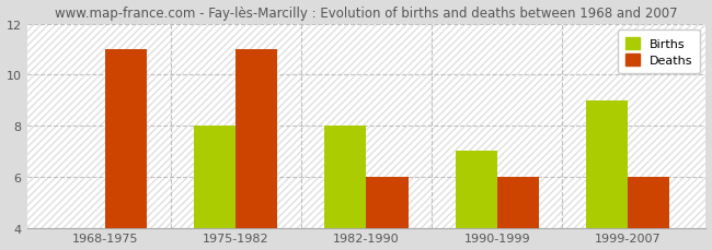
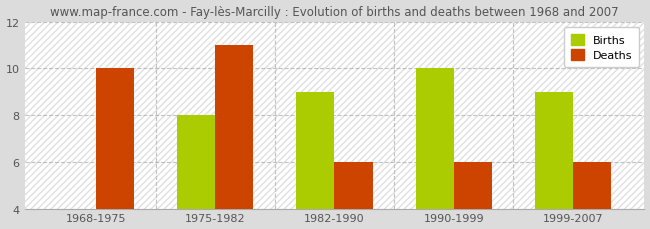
Deaths/1968-1975: 11 -> 10
Births/1982-1990: 8 -> 9
Births/1990-1999: 7 -> 10
